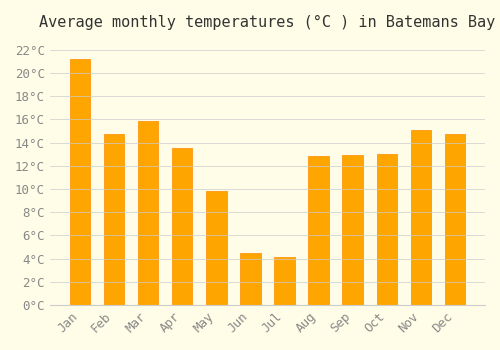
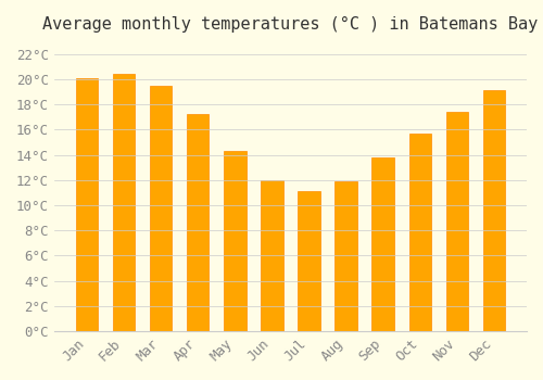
Jan: 21.2°C -> 20.1°C
Feb: 14.7°C -> 20.4°C
Mar: 15.9°C -> 19.5°C
Apr: 13.5°C -> 17.2°C
May: 9.8°C -> 14.3°C
Jun: 4.5°C -> 12.0°C
Jul: 4.1°C -> 11.1°C
Aug: 12.8°C -> 11.9°C
Sep: 12.9°C -> 13.8°C
Oct: 13.0°C -> 15.7°C
Nov: 15.1°C -> 17.4°C
Dec: 14.7°C -> 19.1°C
